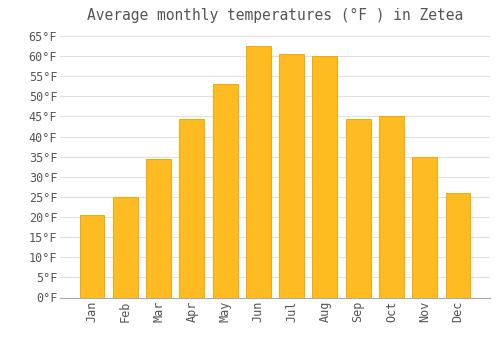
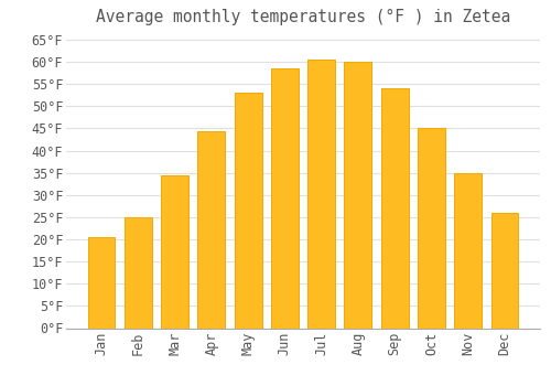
Jun: 62.5°F -> 58.5°F
Sep: 44.5°F -> 54.0°F
